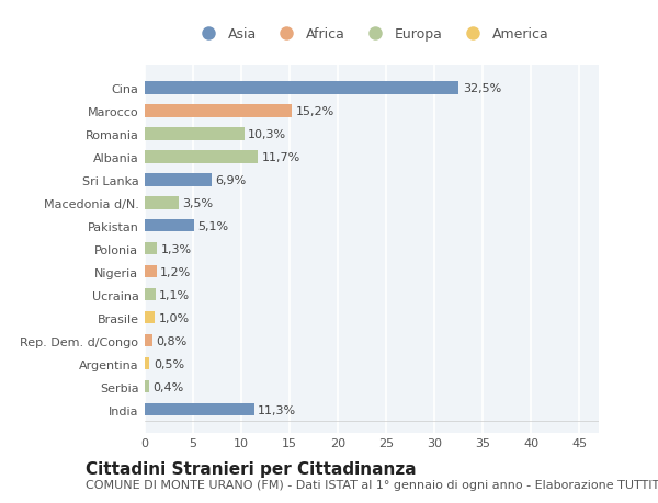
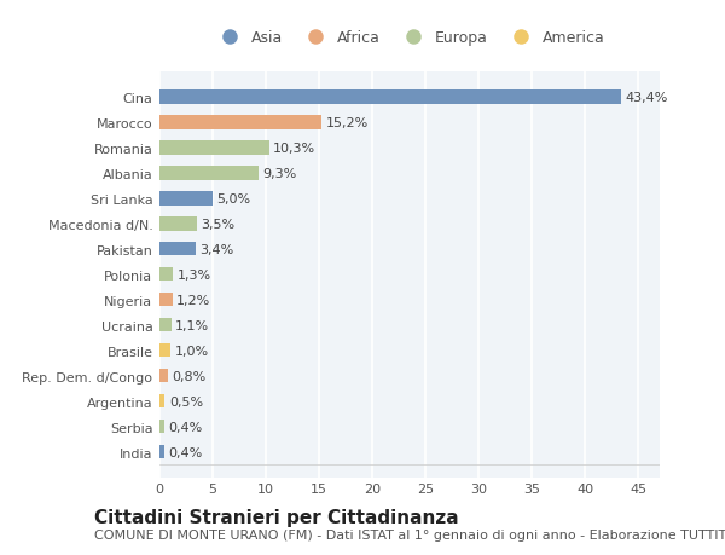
Cina: 32,5% -> 43,4%
Albania: 11,7% -> 9,3%
Sri Lanka: 6,9% -> 5,0%
Pakistan: 5,1% -> 3,4%
India: 11,3% -> 0,4%
